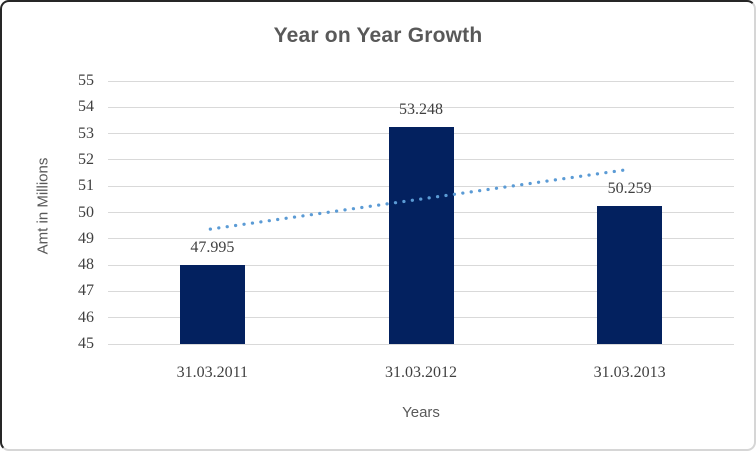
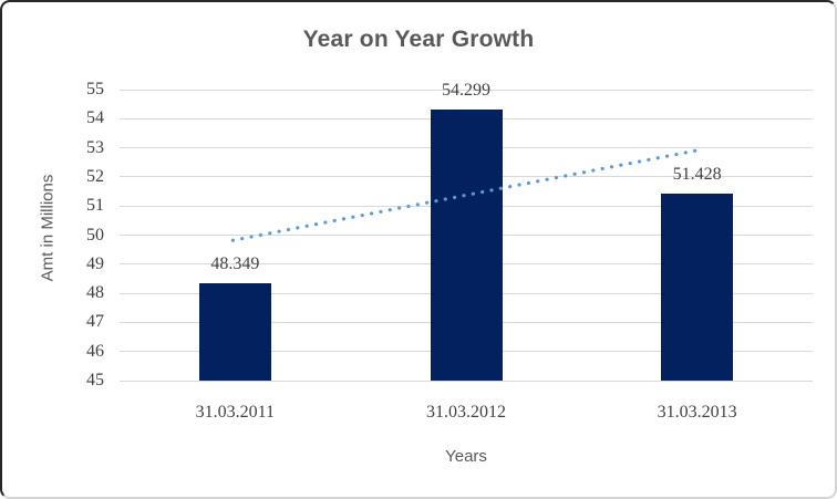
31.03.2011: 47.995 -> 48.349
31.03.2012: 53.248 -> 54.299
31.03.2013: 50.259 -> 51.428
